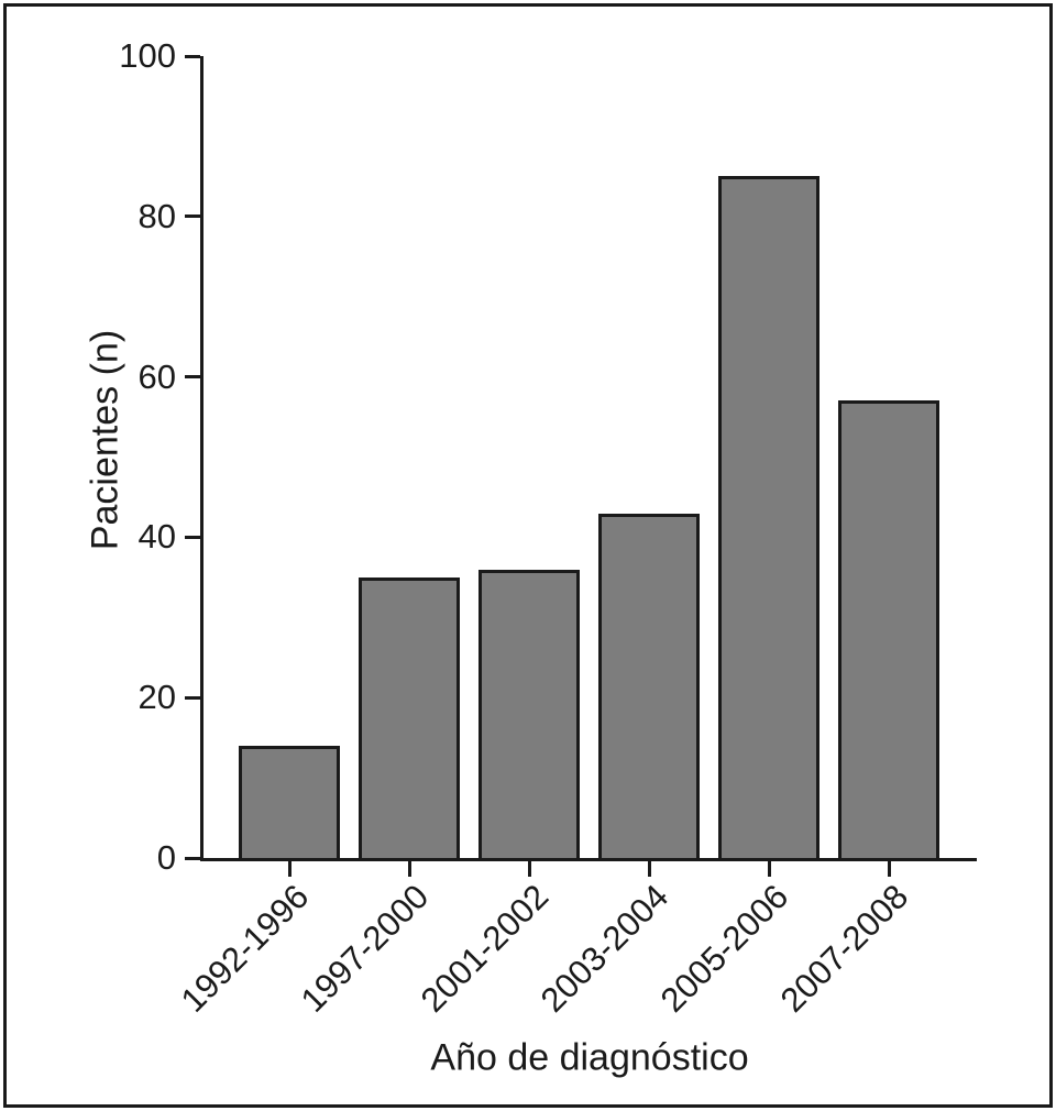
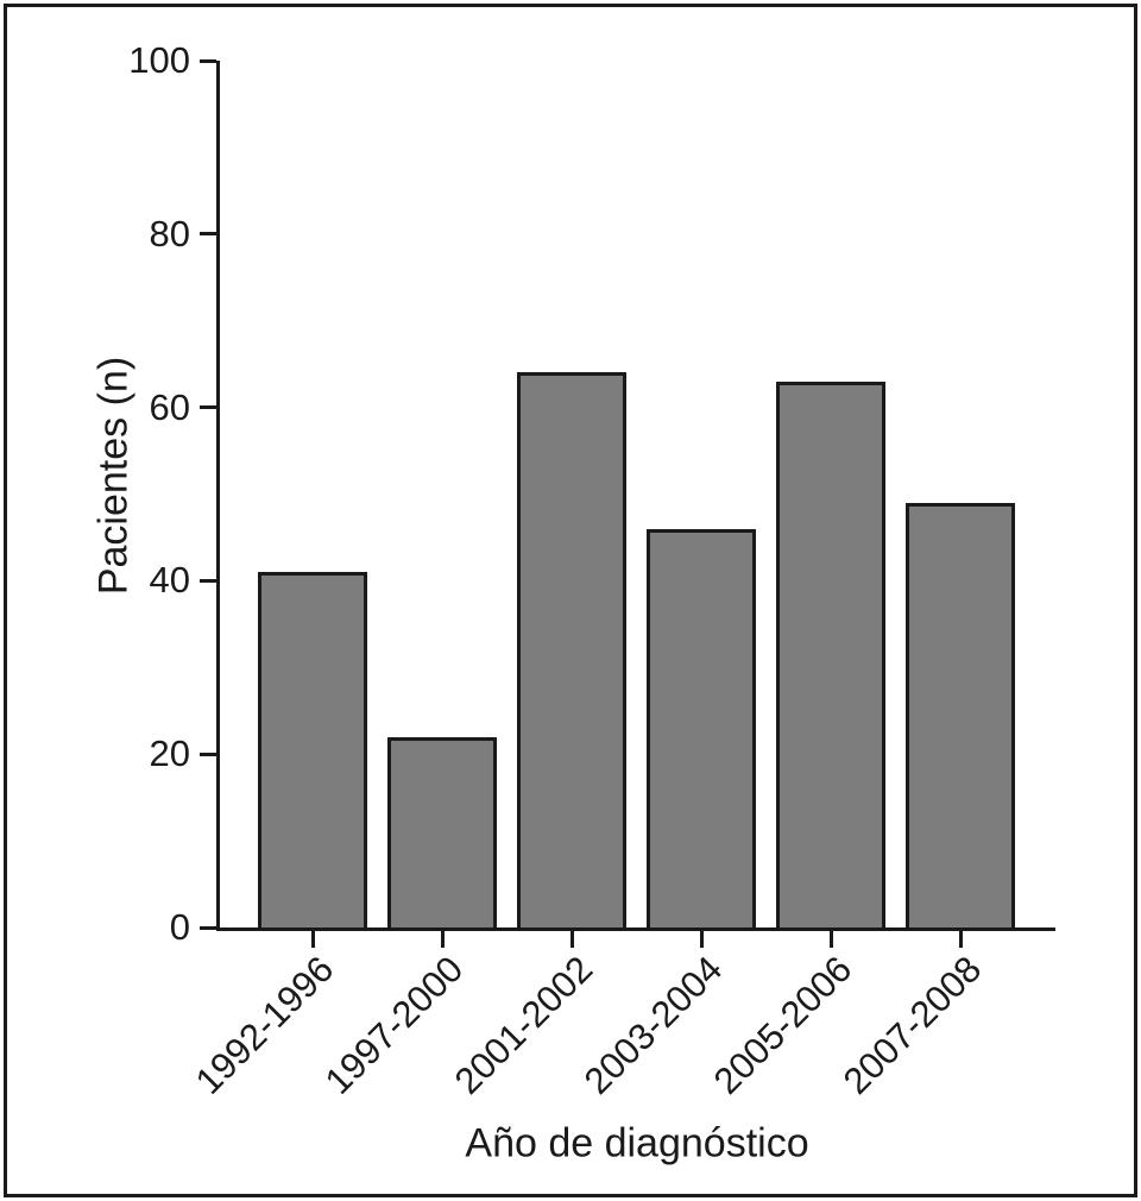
1992-1996: 14 -> 41
1997-2000: 35 -> 22
2001-2002: 36 -> 64
2003-2004: 43 -> 46
2005-2006: 85 -> 63
2007-2008: 57 -> 49
